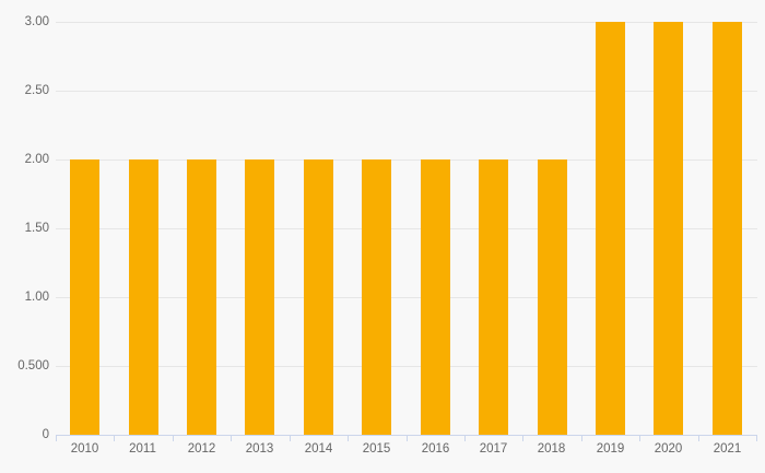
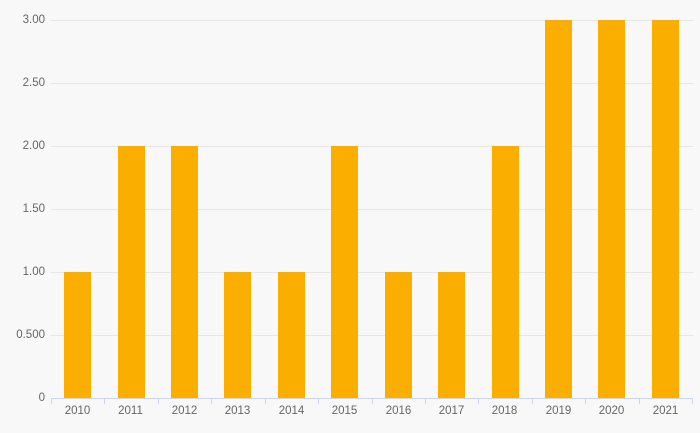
2010: 2 -> 1
2013: 2 -> 1
2014: 2 -> 1
2016: 2 -> 1
2017: 2 -> 1
